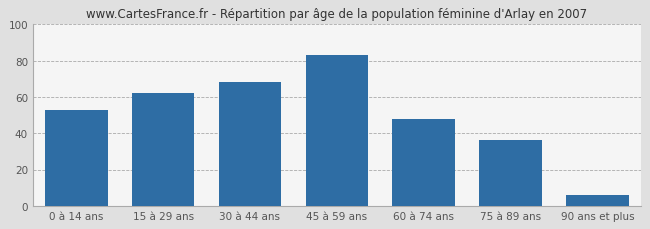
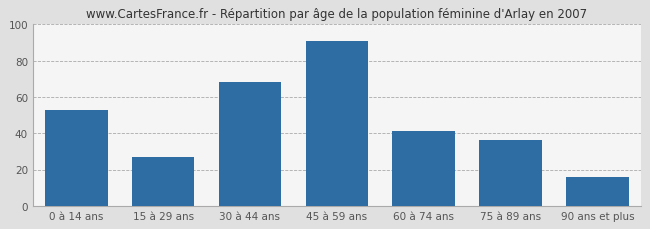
15 à 29 ans: 62 -> 27
45 à 59 ans: 83 -> 91
60 à 74 ans: 48 -> 41
90 ans et plus: 6 -> 16
